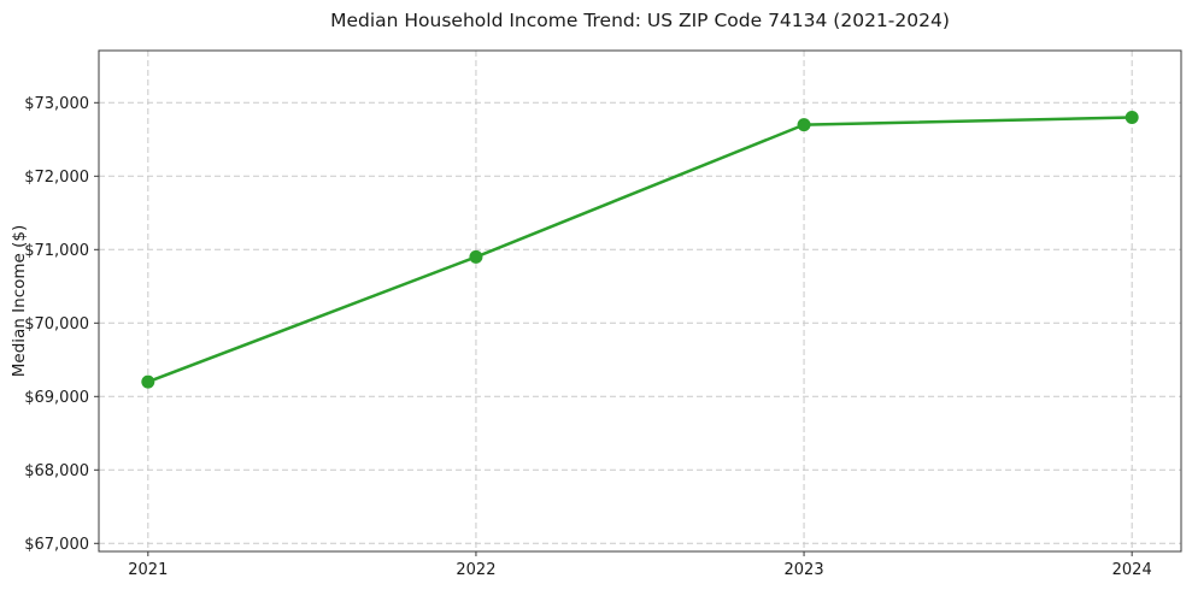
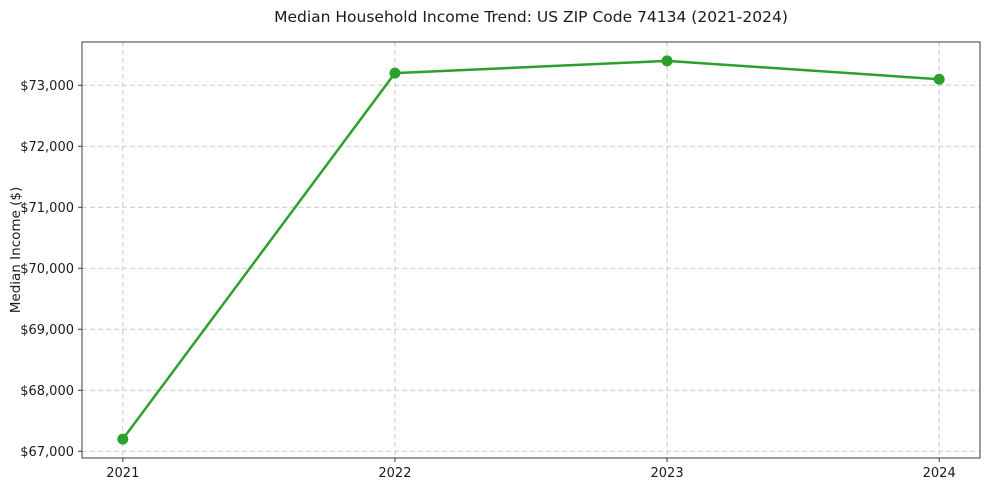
2021: $69200 -> $67200
2022: $70900 -> $73200
2023: $72700 -> $73400
2024: $72800 -> $73100
